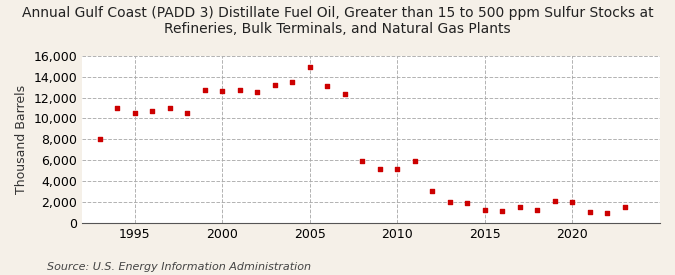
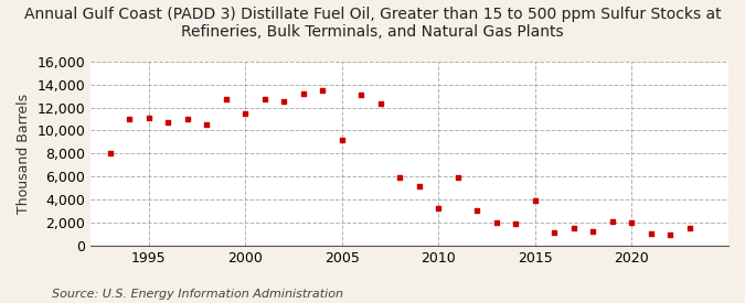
1995: 10,500 -> 11,100
2000: 12,600 -> 11,500
2005: 14,900 -> 9,200
2010: 5,200 -> 3,200
2015: 1,200 -> 3,900
